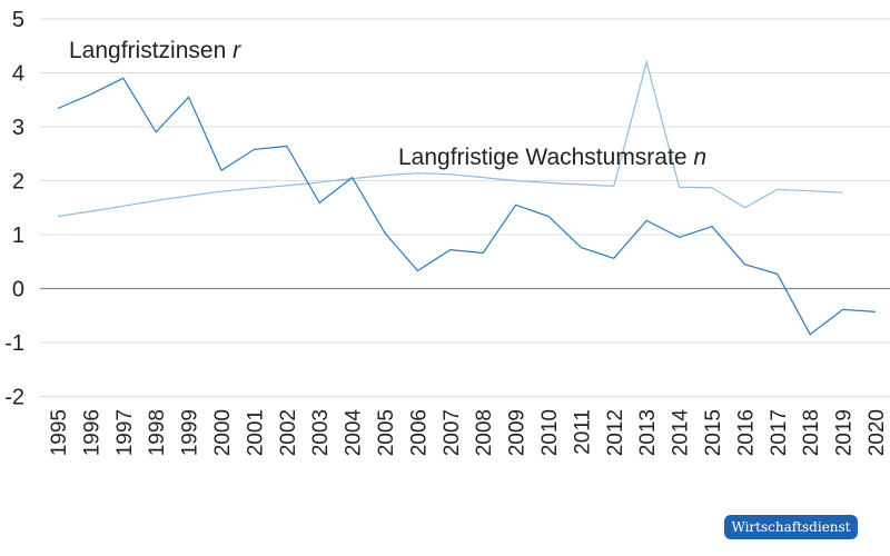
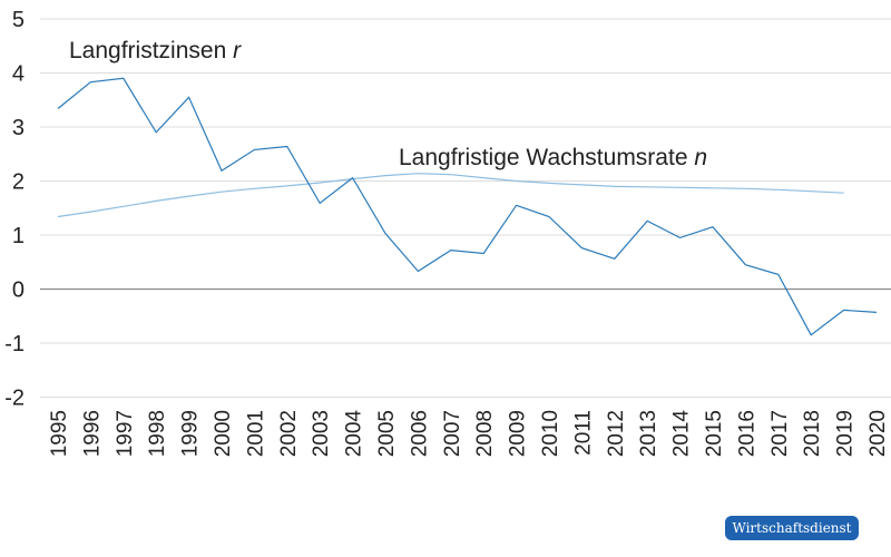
Langfristzinsen r/1996: 3.6 -> 3.8
Langfristige Wachstumsrate n/2013: 4.2 -> 1.9
Langfristige Wachstumsrate n/2016: 1.5 -> 1.9
